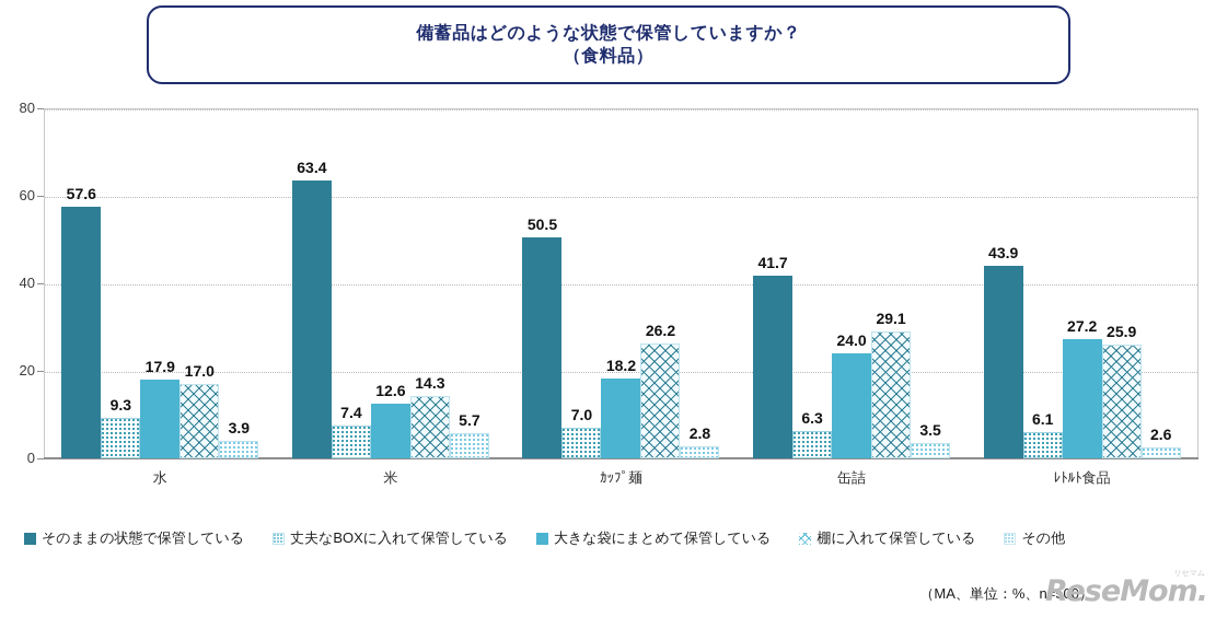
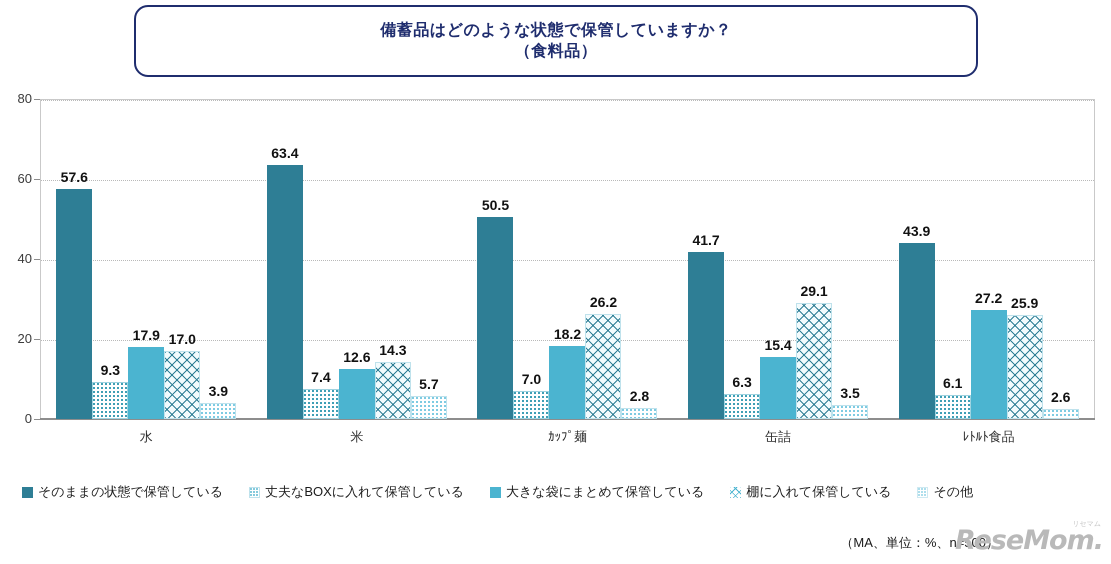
大きな袋にまとめて保管している/缶詰: 24.0 -> 15.4
